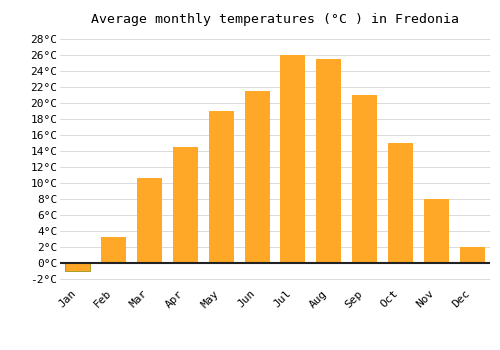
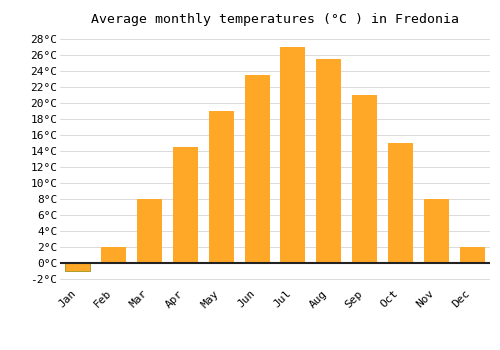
Feb: 3.2°C -> 2.0°C
Mar: 10.6°C -> 8.0°C
Jun: 21.6°C -> 23.5°C
Jul: 26.0°C -> 27.0°C
